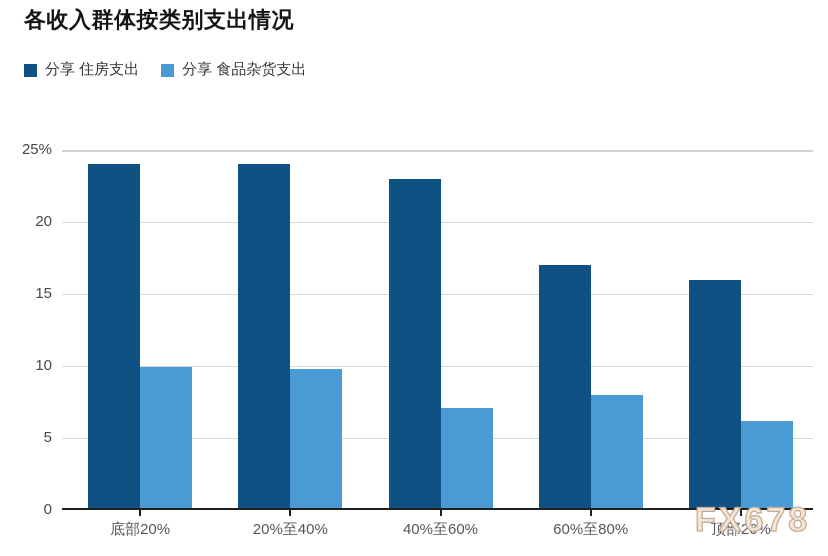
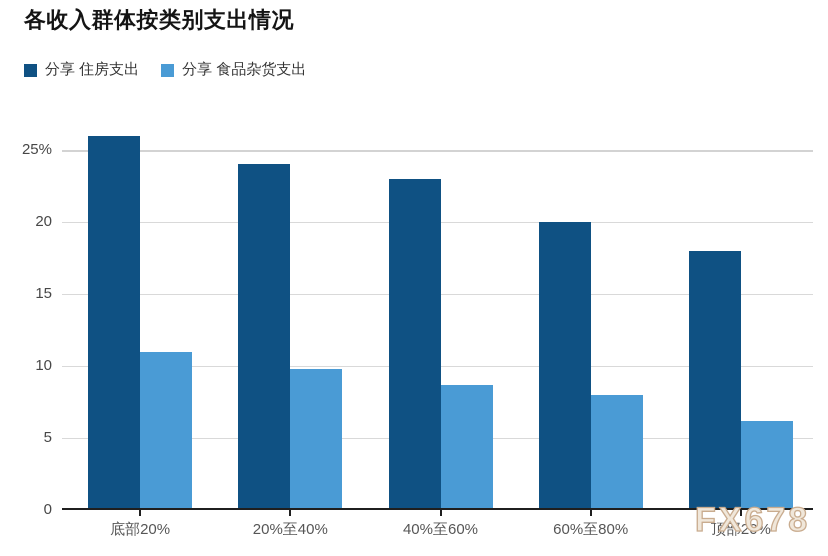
分享 住房支出/底部20%: 24% -> 26%
分享 食品杂货支出/底部20%: 9.9% -> 11.0%
分享 食品杂货支出/40%至60%: 7.1% -> 8.7%
分享 住房支出/60%至80%: 17% -> 20%
分享 住房支出/顶部20%: 16% -> 18%
